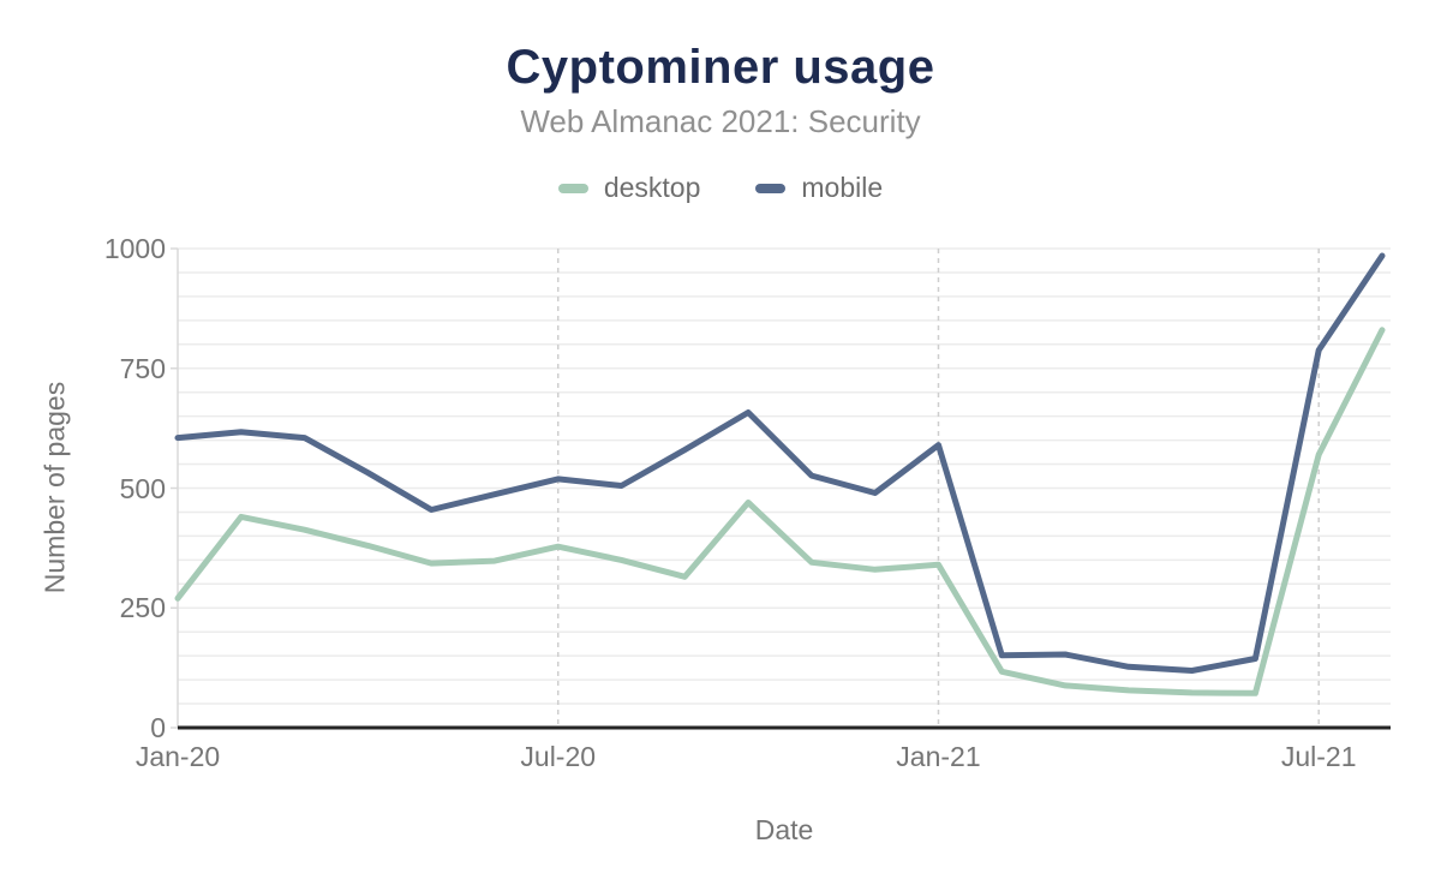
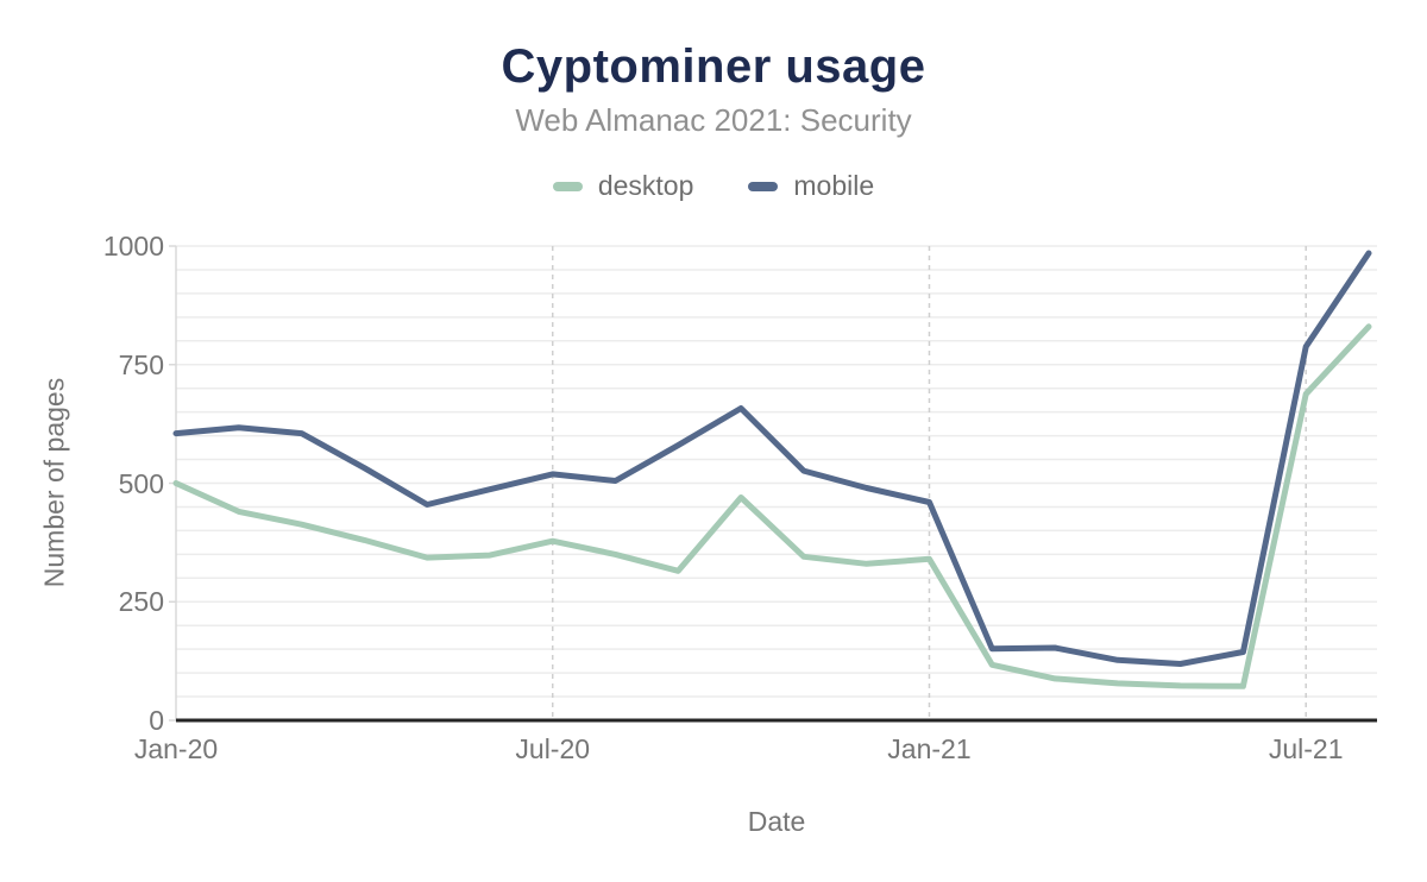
desktop/Jan-20: 270 -> 500
mobile/Jan-21: 590 -> 460
desktop/Jul-21: 570 -> 690
